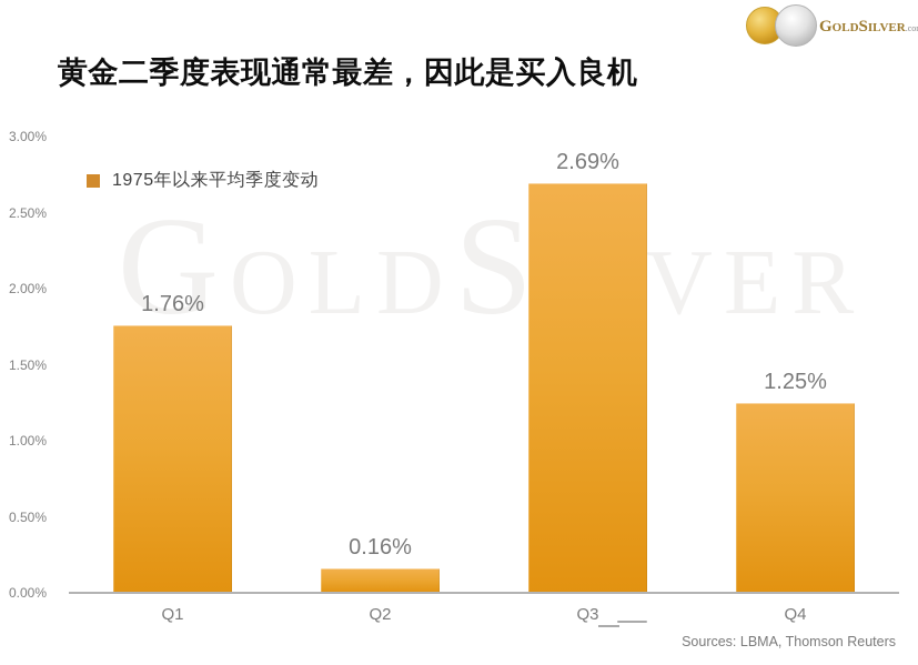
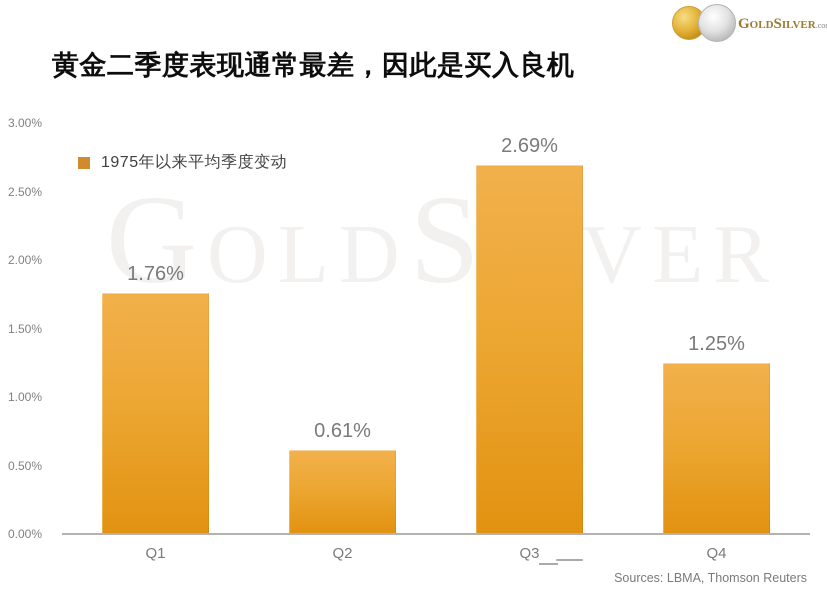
Q2: 0.16% -> 0.61%
